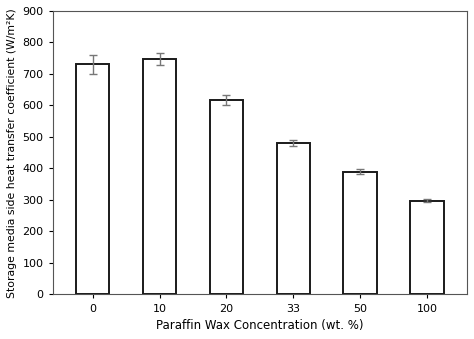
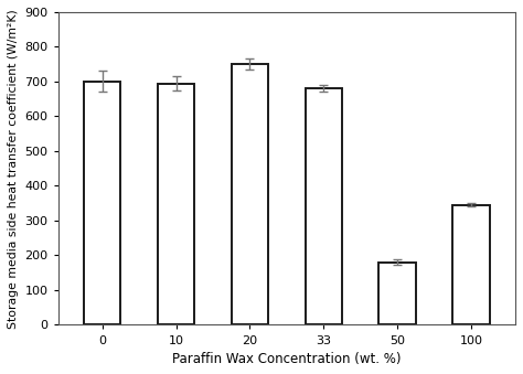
0: 730 -> 700
10: 748 -> 695
20: 618 -> 750
33: 480 -> 680
50: 390 -> 180
100: 298 -> 345
